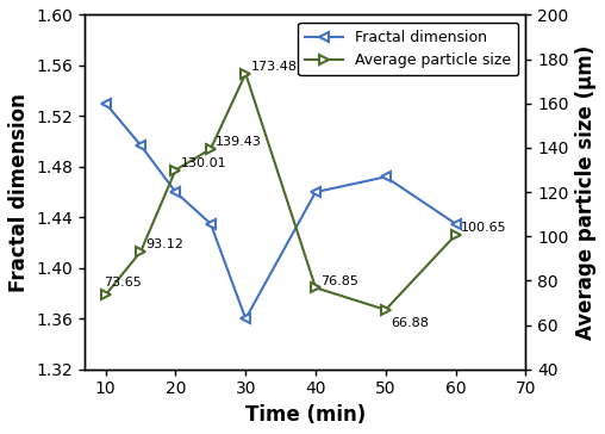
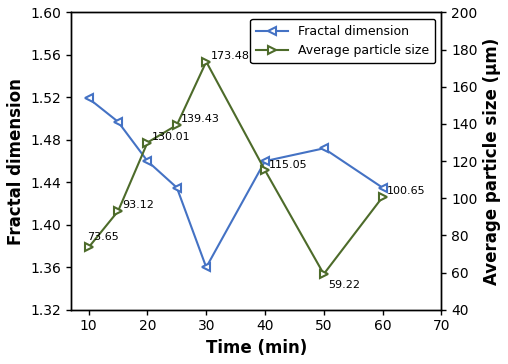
Fractal dimension/10: 1.530 -> 1.519
Average particle size/40: 76.85 -> 115.05
Average particle size/50: 66.88 -> 59.22
